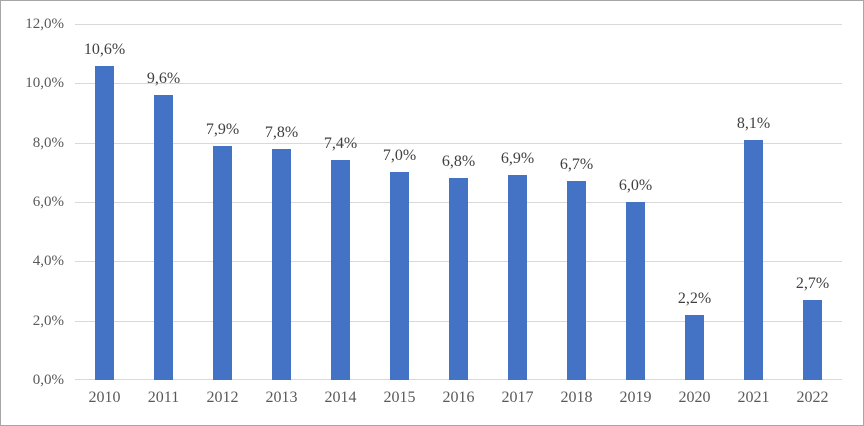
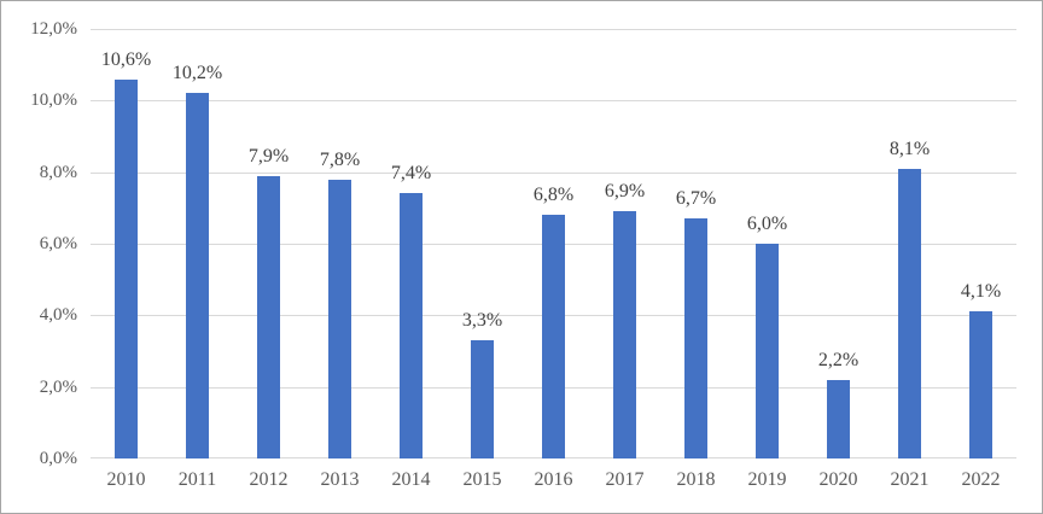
2011: 9,6% -> 10,2%
2015: 7,0% -> 3,3%
2022: 2,7% -> 4,1%
